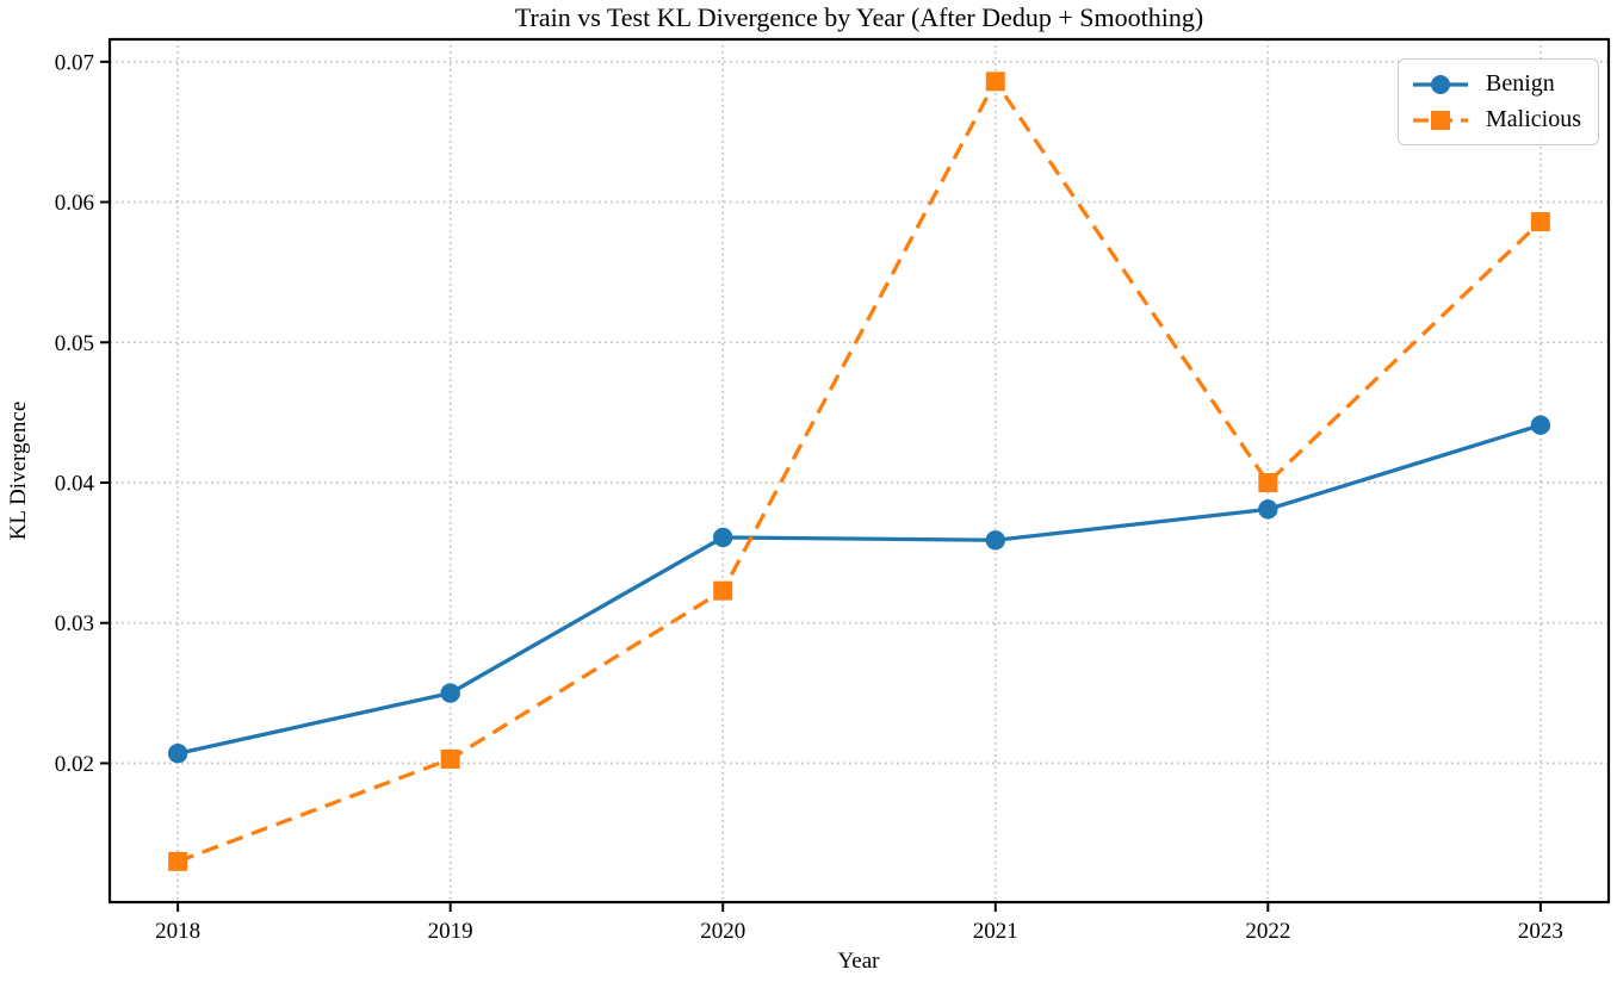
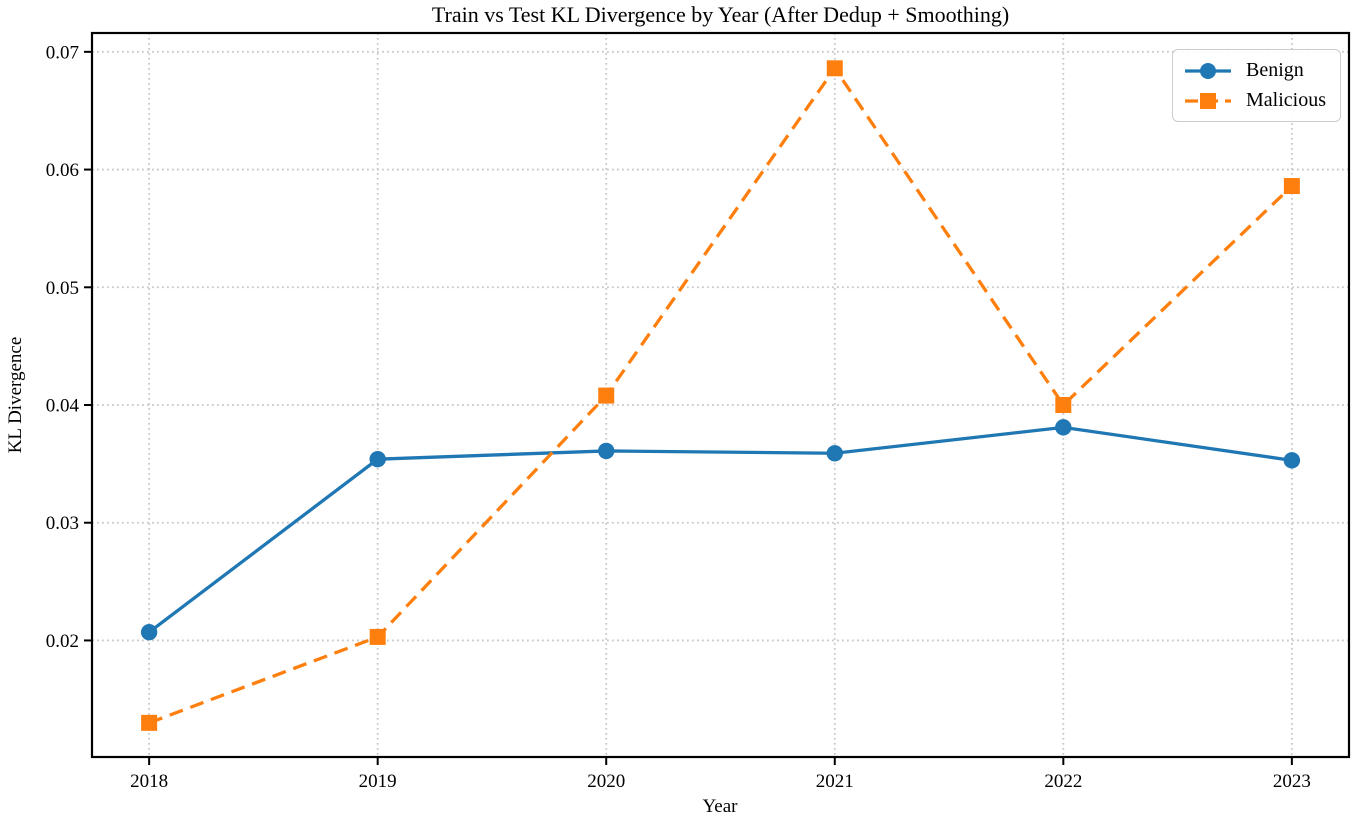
Benign/2019: 0.0250 -> 0.0354
Malicious/2020: 0.0323 -> 0.0408
Benign/2023: 0.0441 -> 0.0353
